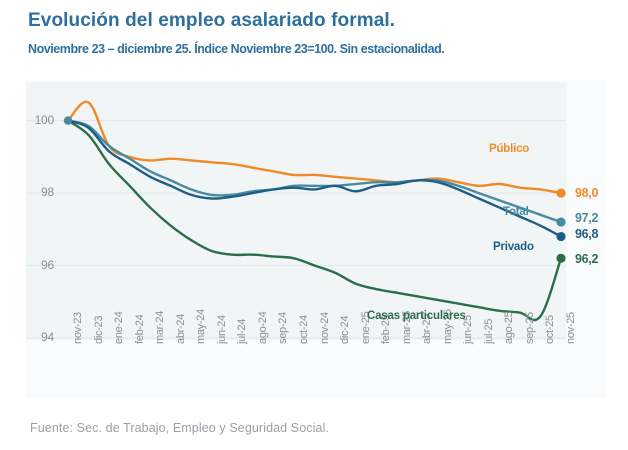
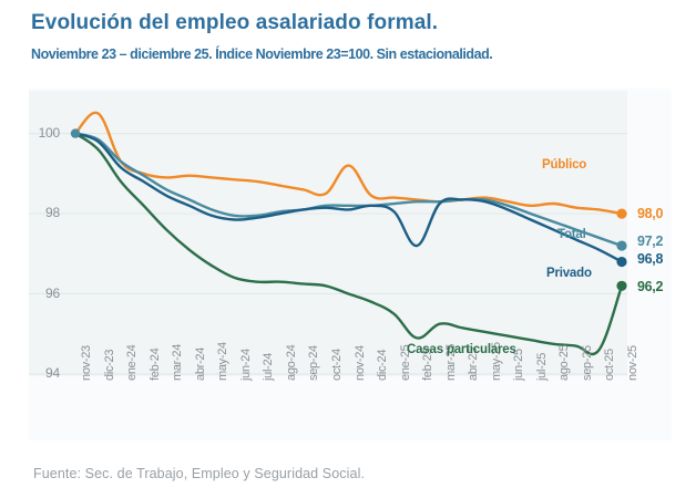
Público/nov-24: 98.5 -> 99.2
Privado/feb-25: 98.2 -> 97.2
Casas particulares/feb-25: 95.3 -> 94.9
